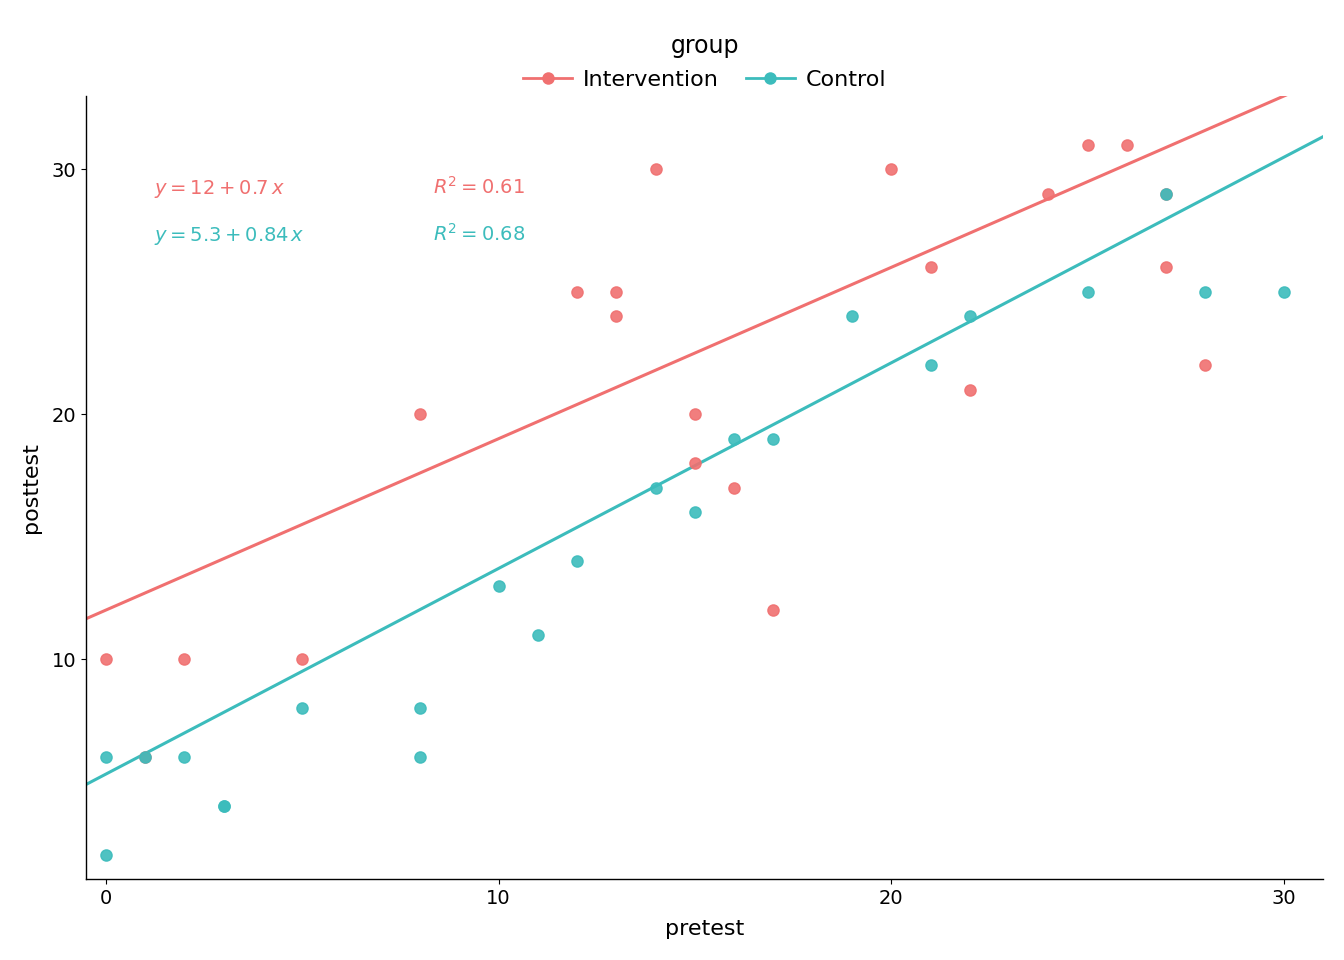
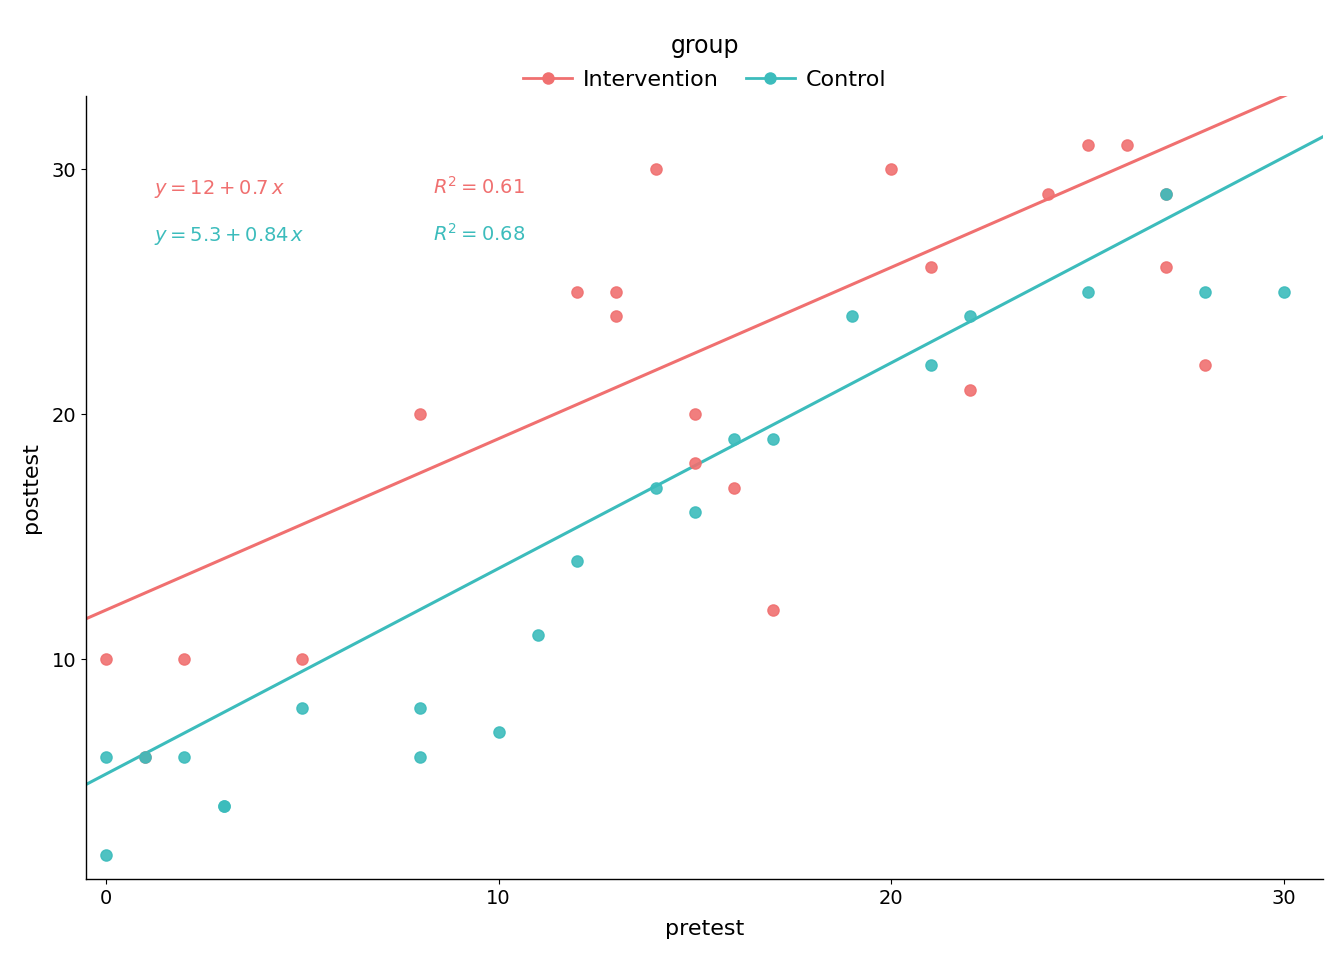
Control/10: 13 -> 7
